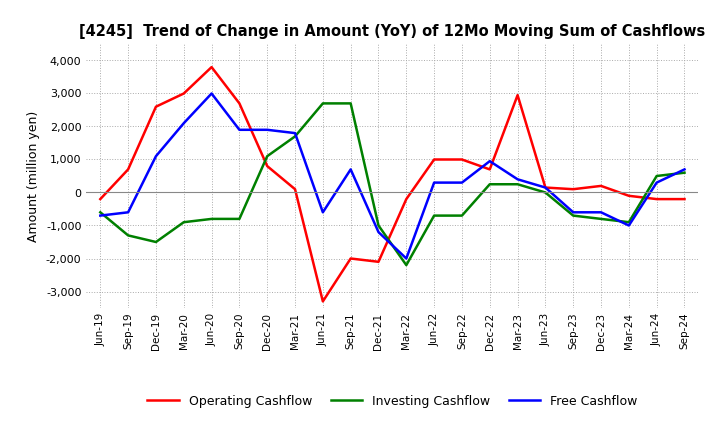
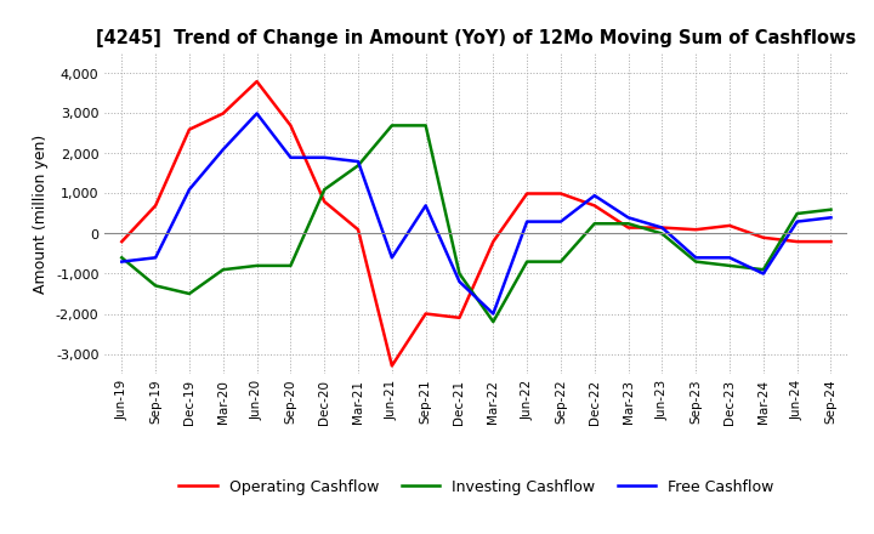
Operating Cashflow/Mar-23: 2,950 -> 150
Free Cashflow/Sep-24: 700 -> 400
